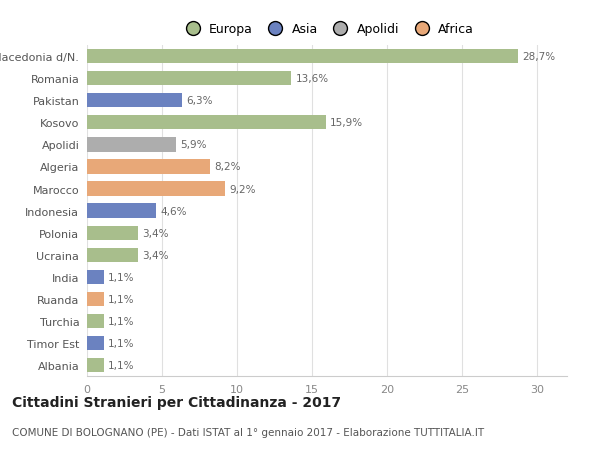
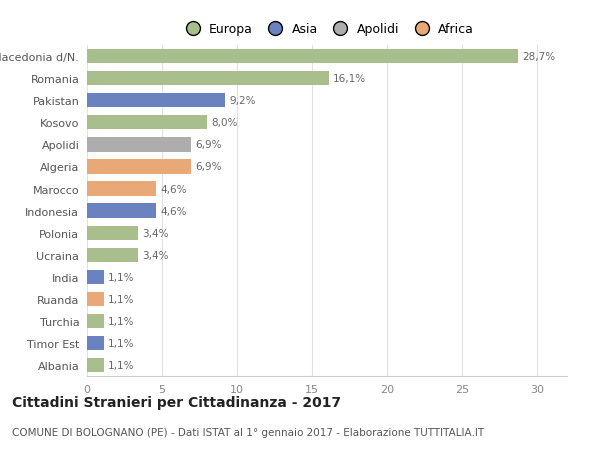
Romania: 13,6% -> 16,1%
Pakistan: 6,3% -> 9,2%
Kosovo: 15,9% -> 8,0%
Apolidi: 5,9% -> 6,9%
Algeria: 8,2% -> 6,9%
Marocco: 9,2% -> 4,6%
